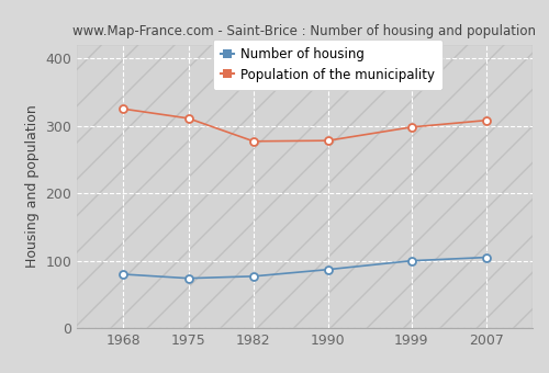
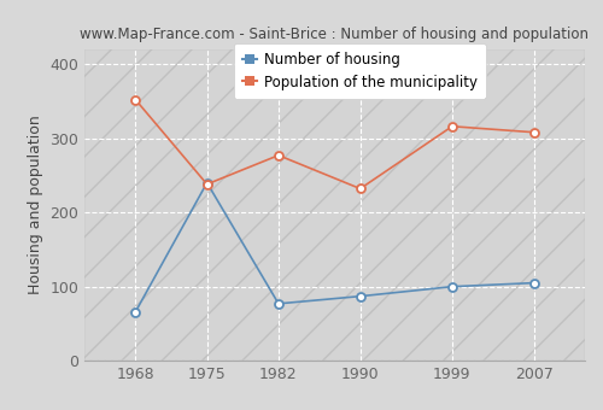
Number of housing/1968: 80 -> 66
Population of the municipality/1968: 325 -> 352
Number of housing/1975: 74 -> 240
Population of the municipality/1975: 311 -> 238
Population of the municipality/1990: 278 -> 232
Population of the municipality/1999: 298 -> 316
